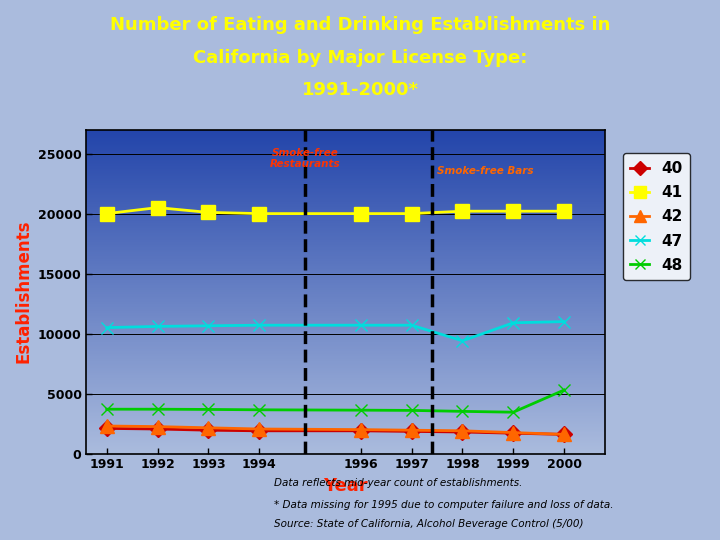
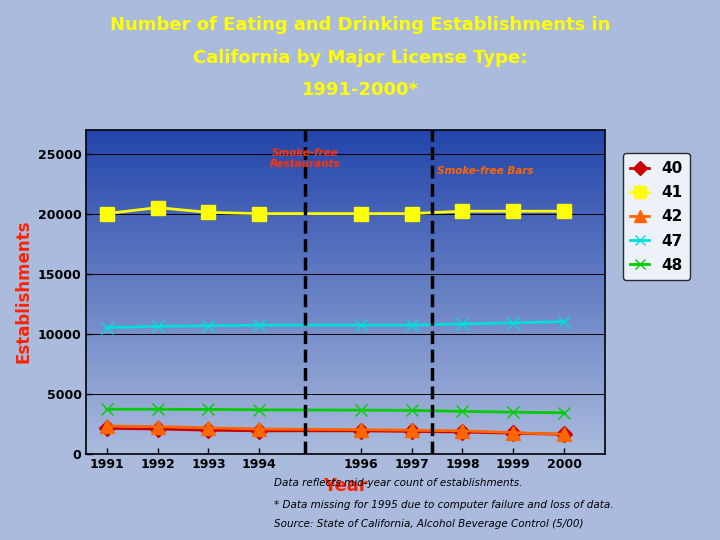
47/1998: 9400 -> 10800
48/2000: 5300 -> 3400
